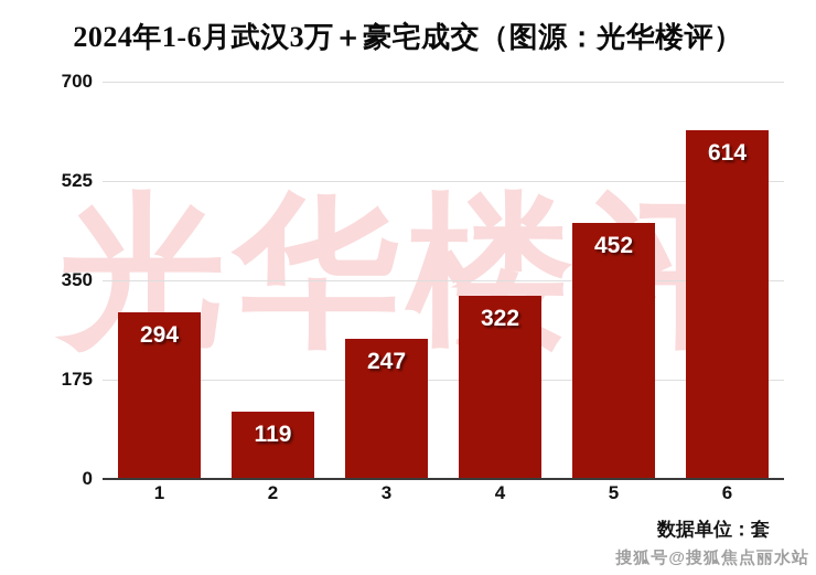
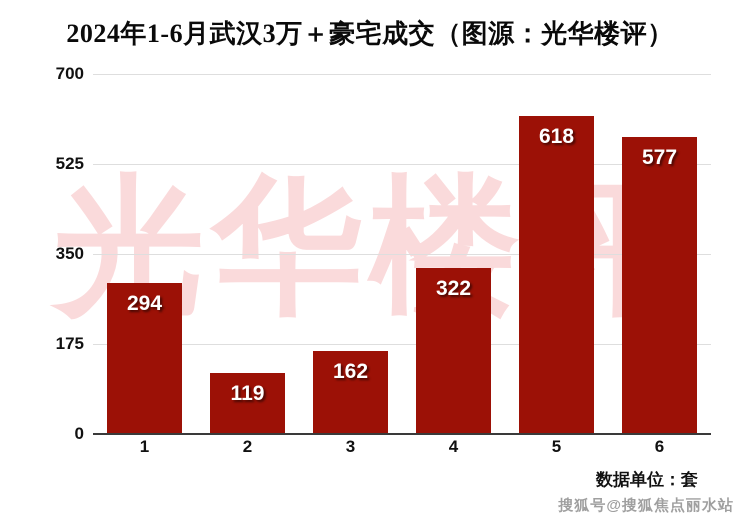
3: 247 -> 162
5: 452 -> 618
6: 614 -> 577
